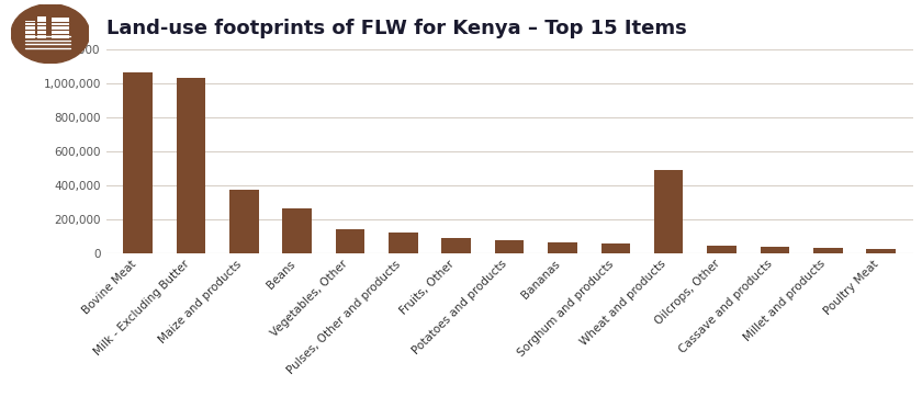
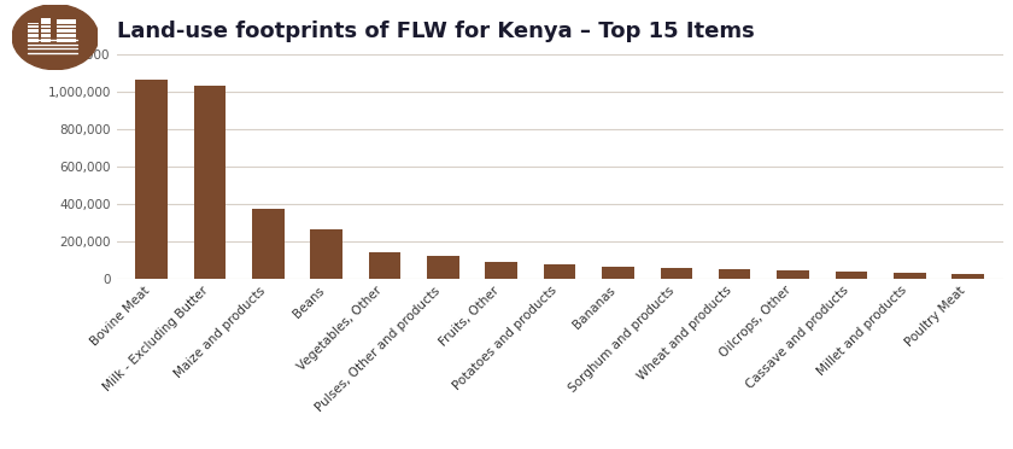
Wheat and products: 490,000 -> 50,000
